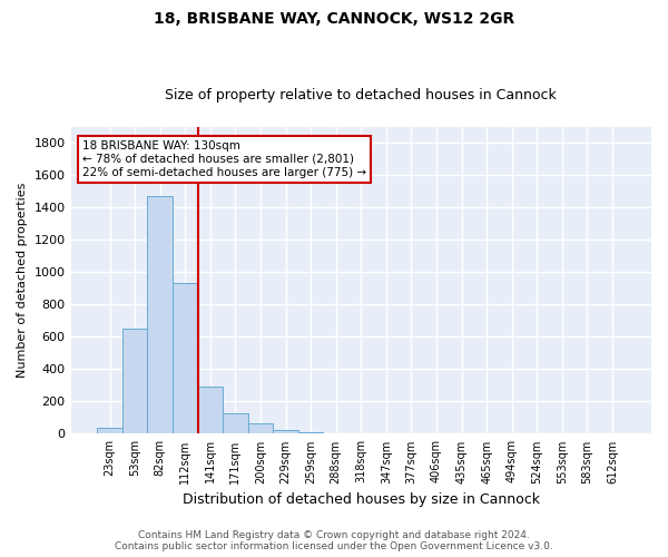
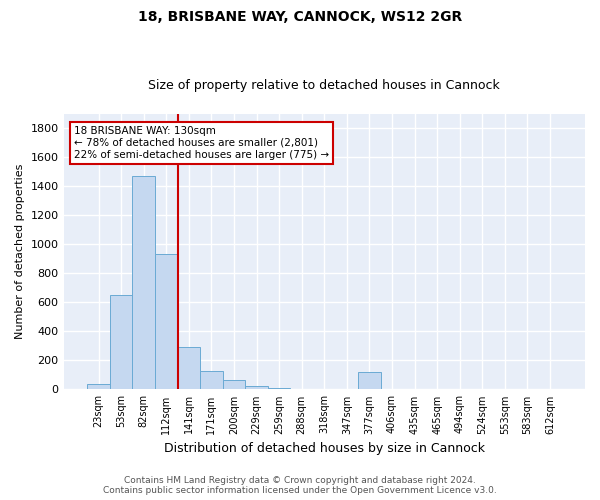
377sqm: 0 -> 120
